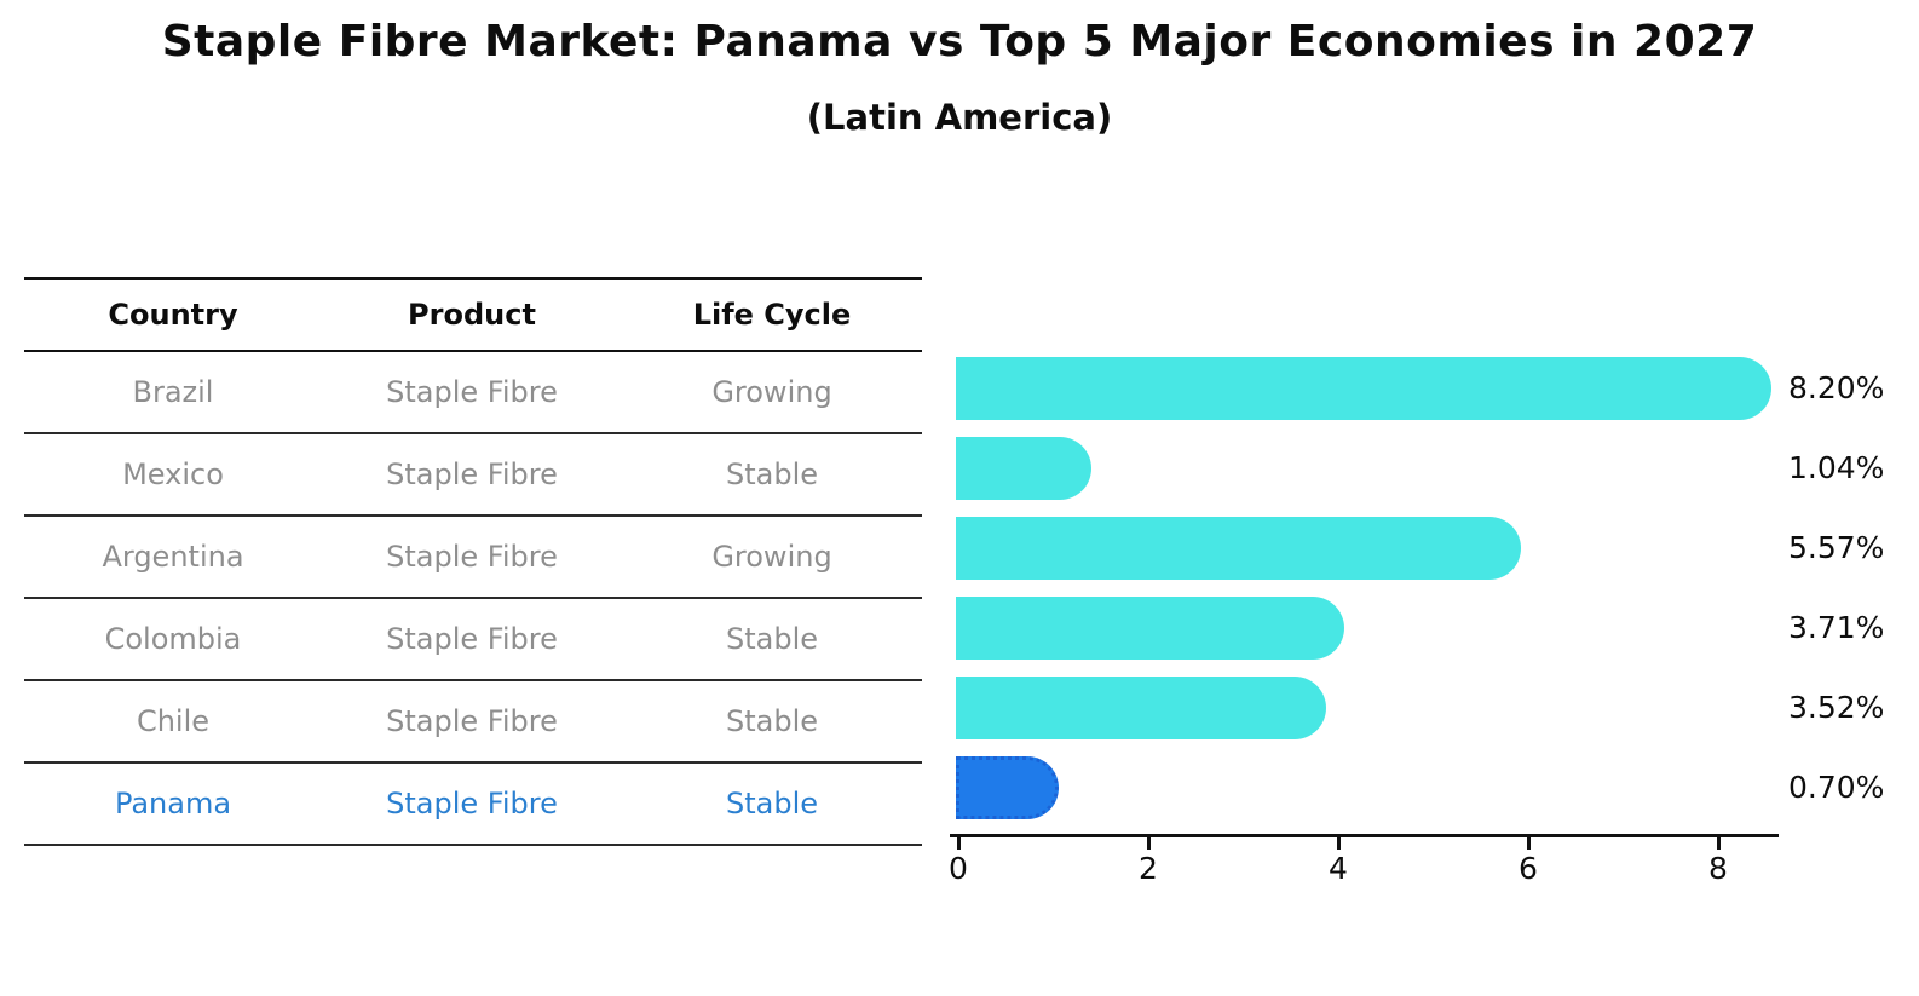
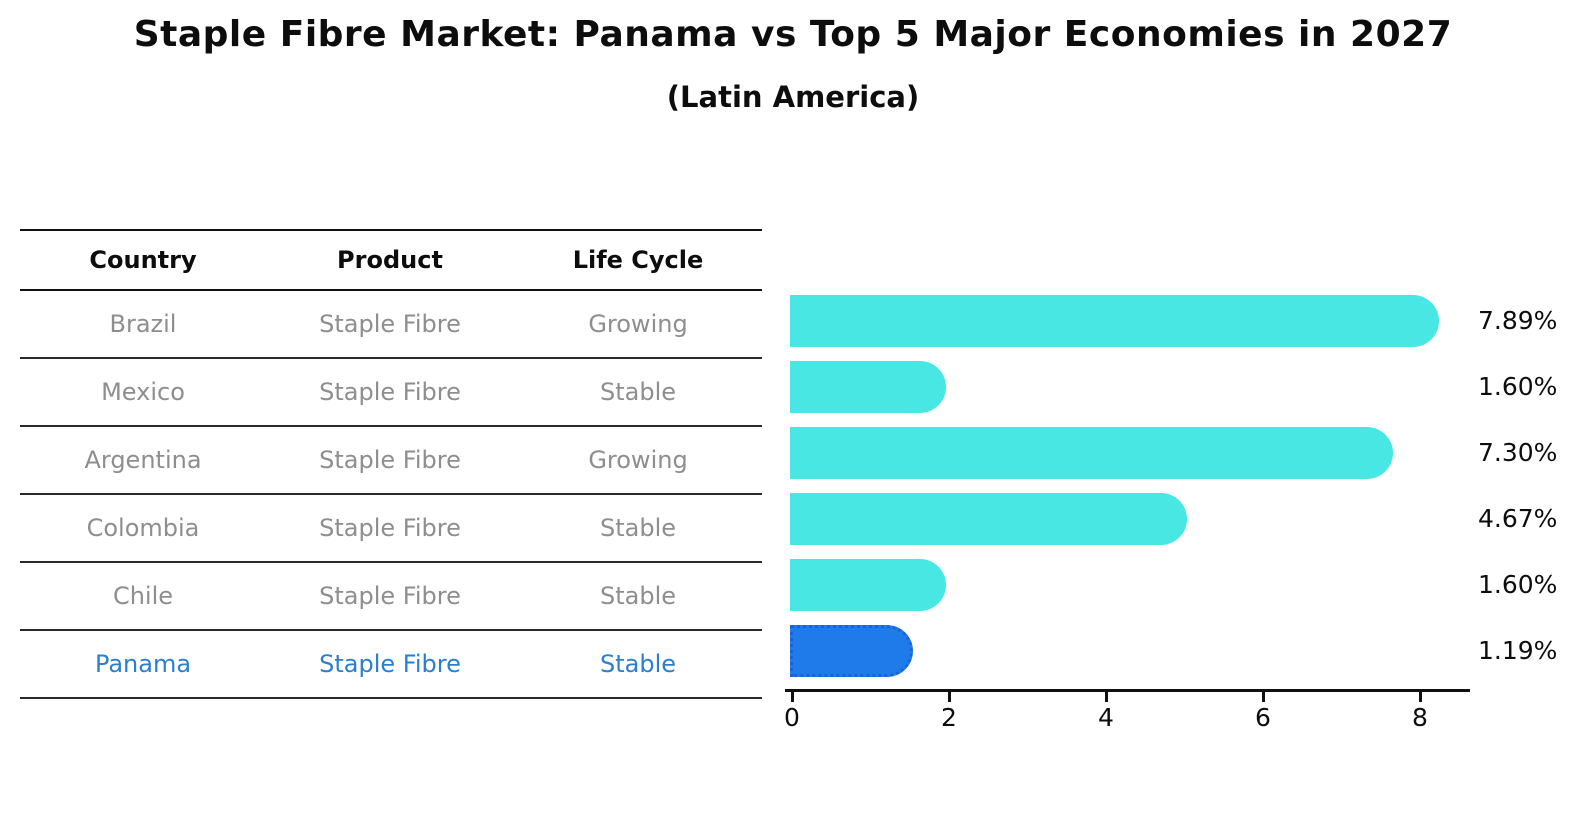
Brazil: 8.20% -> 7.89%
Mexico: 1.04% -> 1.60%
Argentina: 5.57% -> 7.30%
Colombia: 3.71% -> 4.67%
Chile: 3.52% -> 1.60%
Panama: 0.70% -> 1.19%
